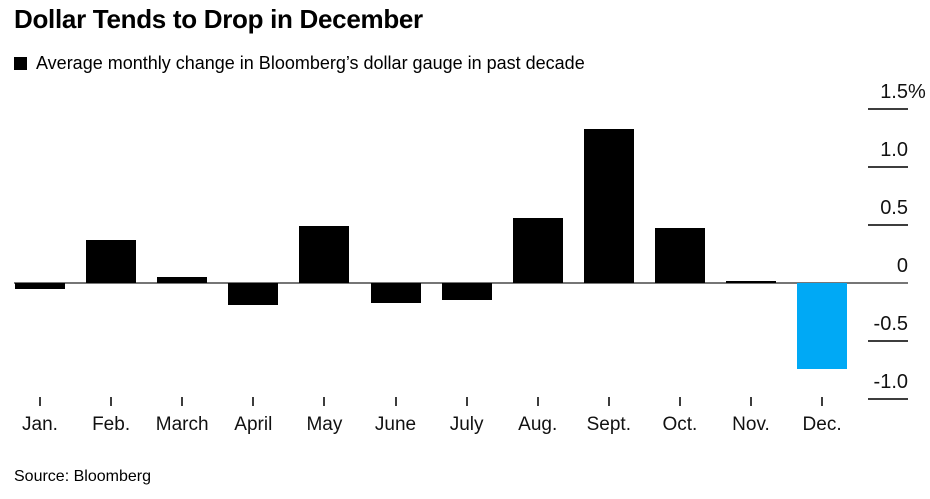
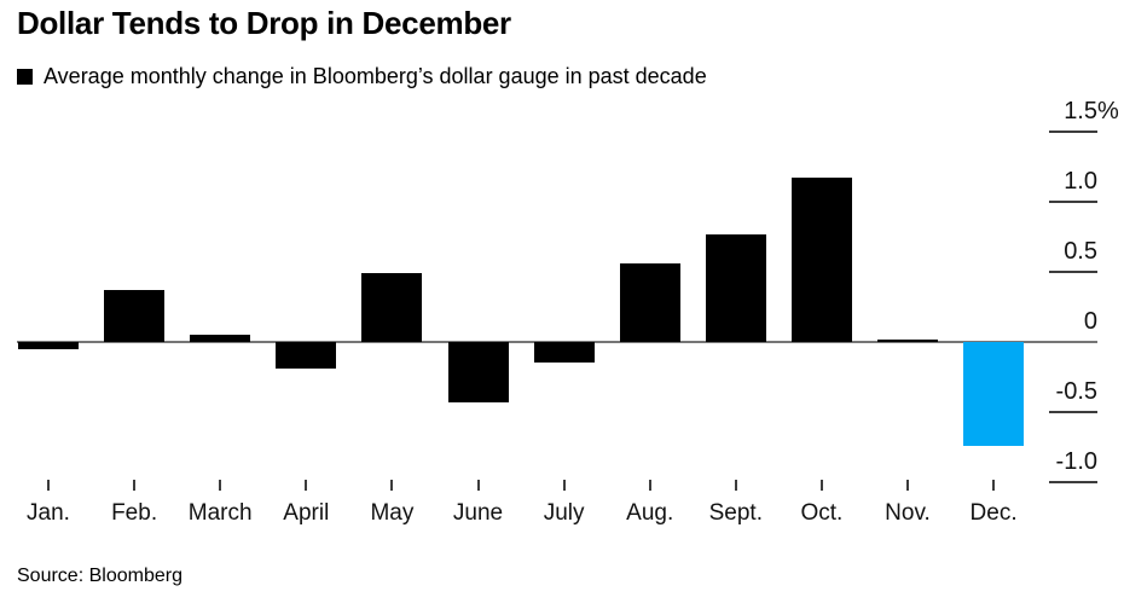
June: -0.17 -> -0.43
Sept.: 1.33 -> 0.77
Oct.: 0.47 -> 1.17
